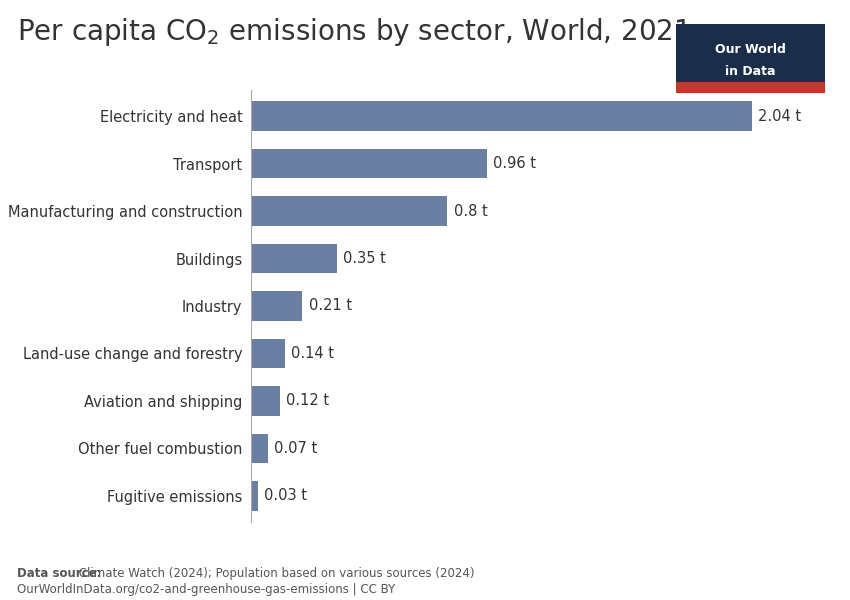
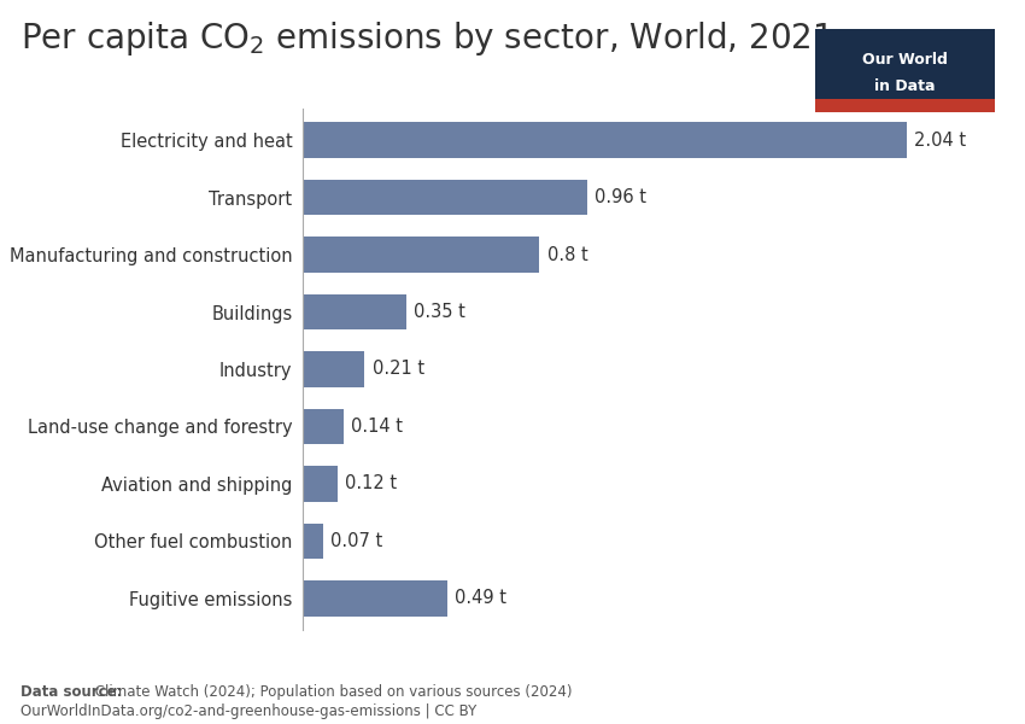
Fugitive emissions: 0.03 -> 0.49
